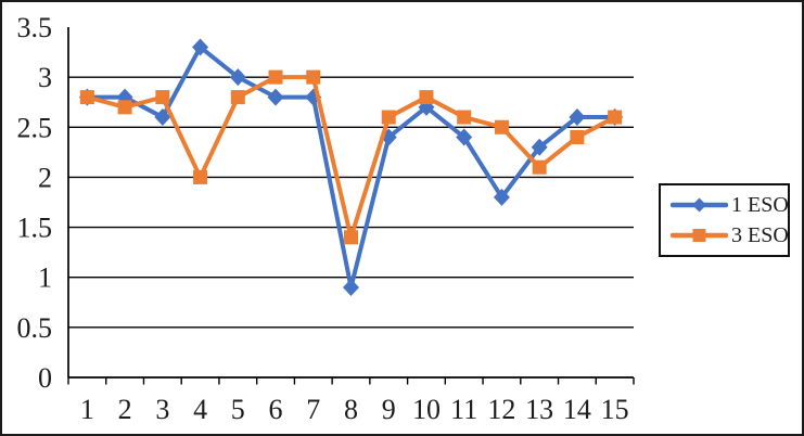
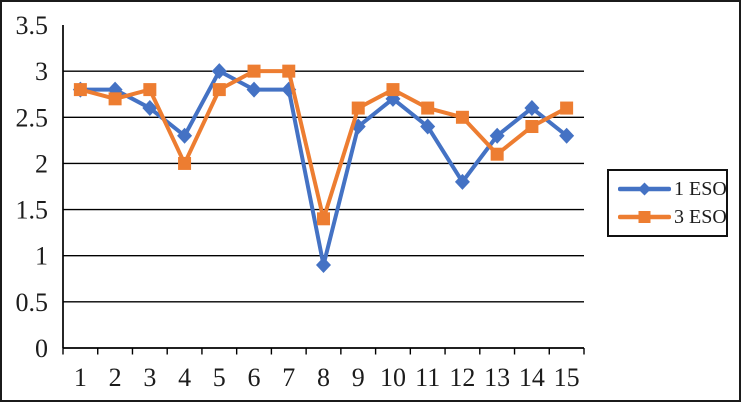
1 ESO/4: 3.3 -> 2.3
1 ESO/15: 2.6 -> 2.3
